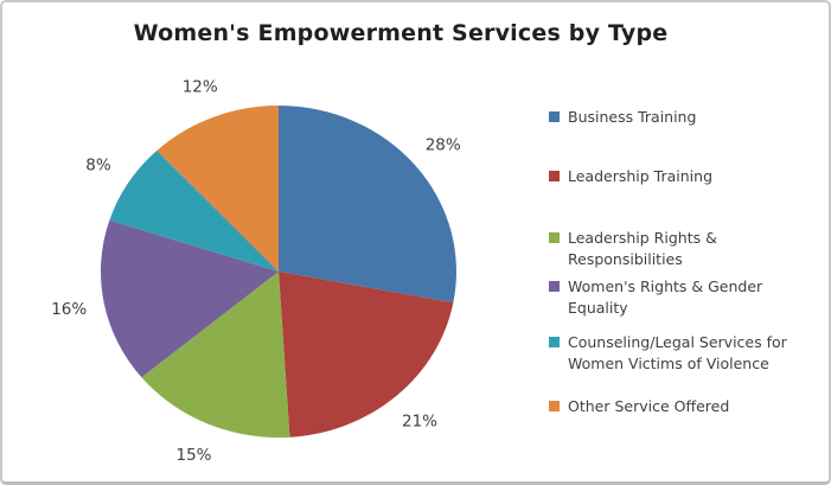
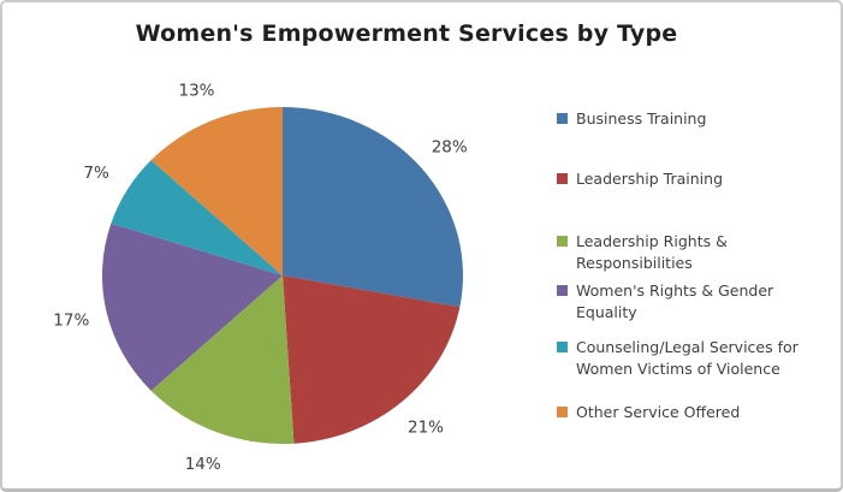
Leadership Rights & Responsibilities: 15% -> 14%
Women's Rights & Gender Equality: 16% -> 17%
Counseling/Legal Services for Women Victims of Violence: 8% -> 7%
Other Service Offered: 12% -> 13%
